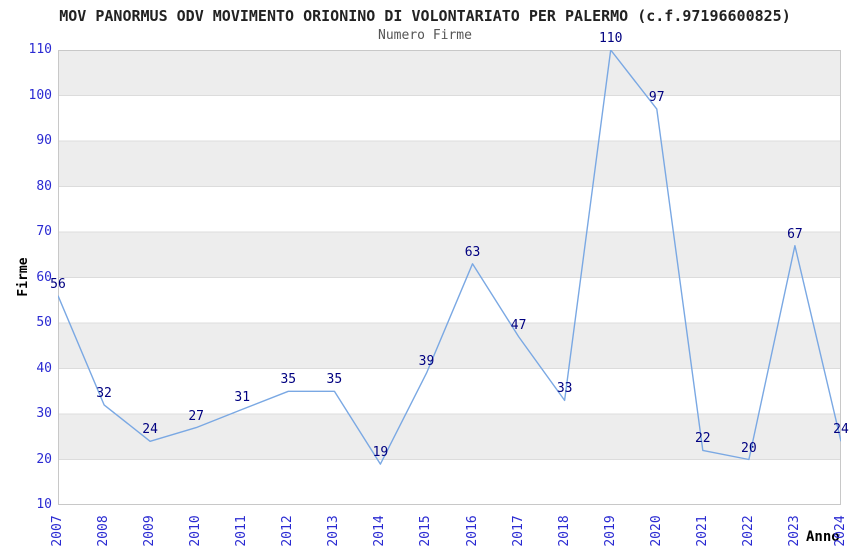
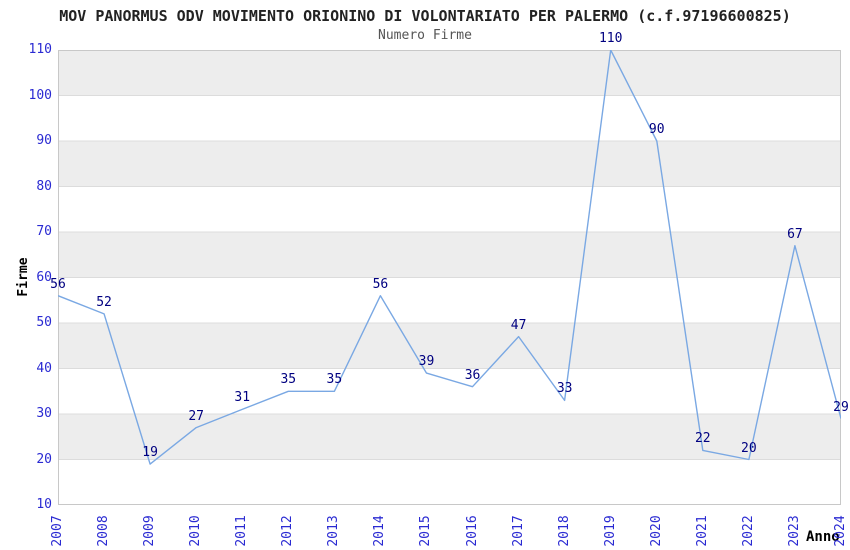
2008: 32 -> 52
2009: 24 -> 19
2014: 19 -> 56
2016: 63 -> 36
2020: 97 -> 90
2024: 24 -> 29
